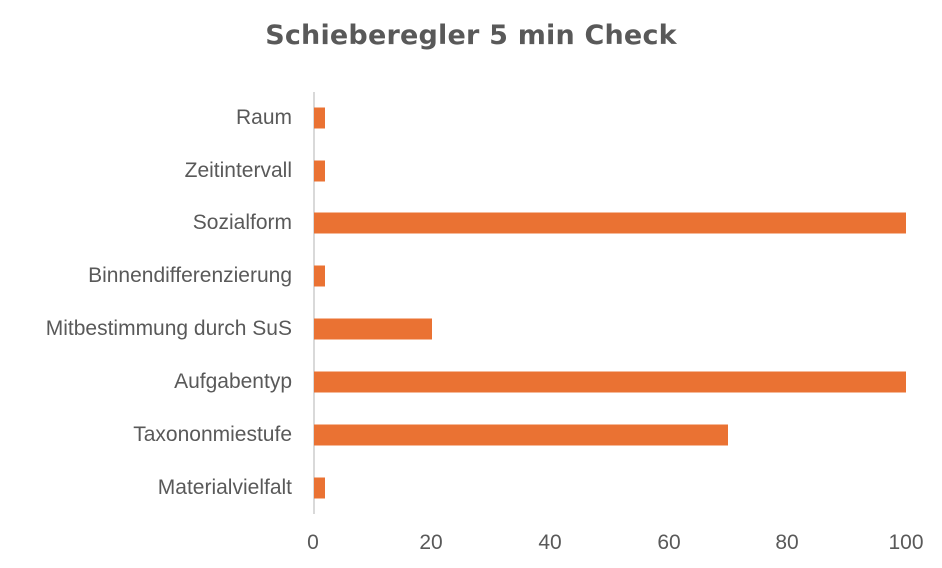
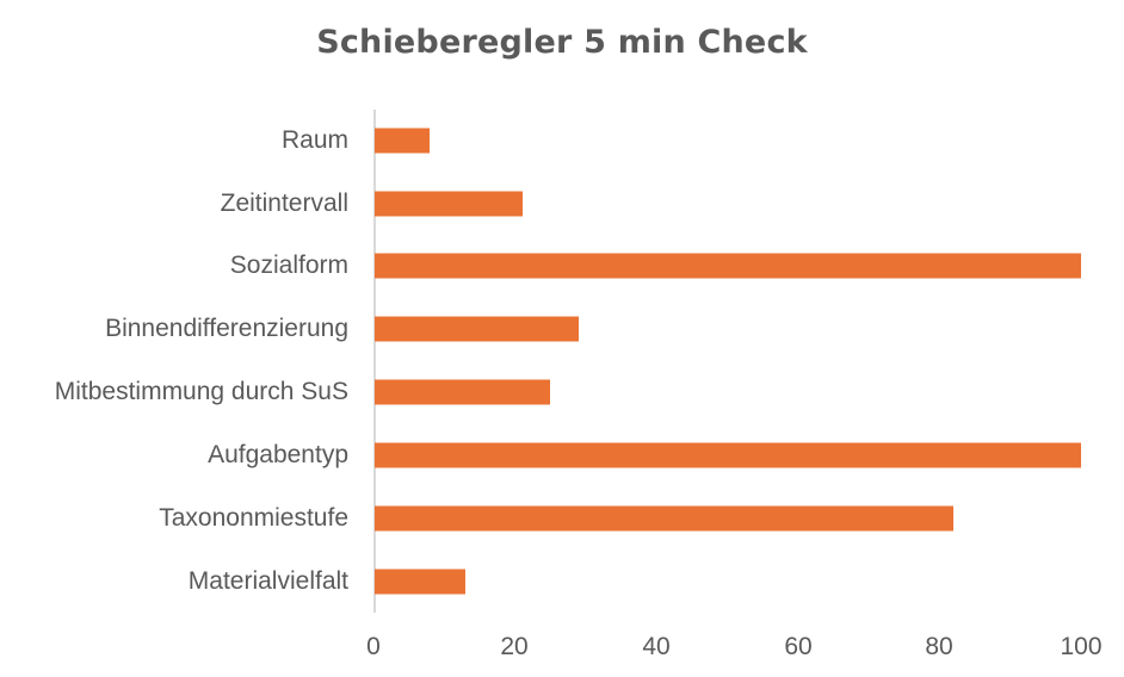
Raum: 2 -> 8
Zeitintervall: 2 -> 21
Binnendifferenzierung: 2 -> 29
Mitbestimmung durch SuS: 20 -> 25
Taxononmiestufe: 70 -> 82
Materialvielfalt: 2 -> 13
